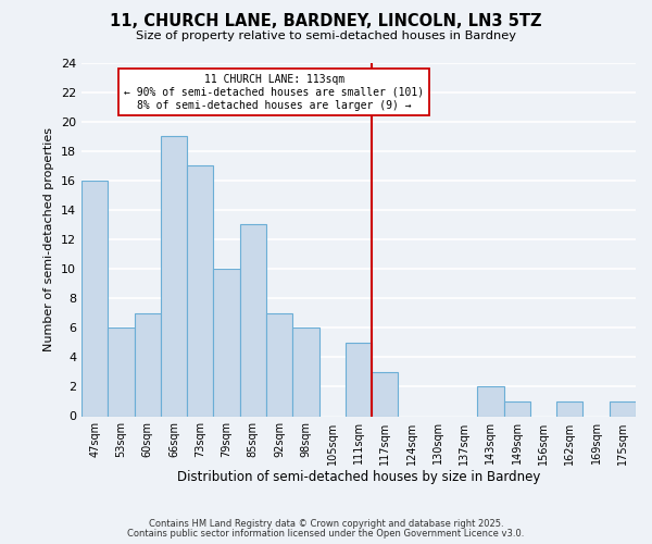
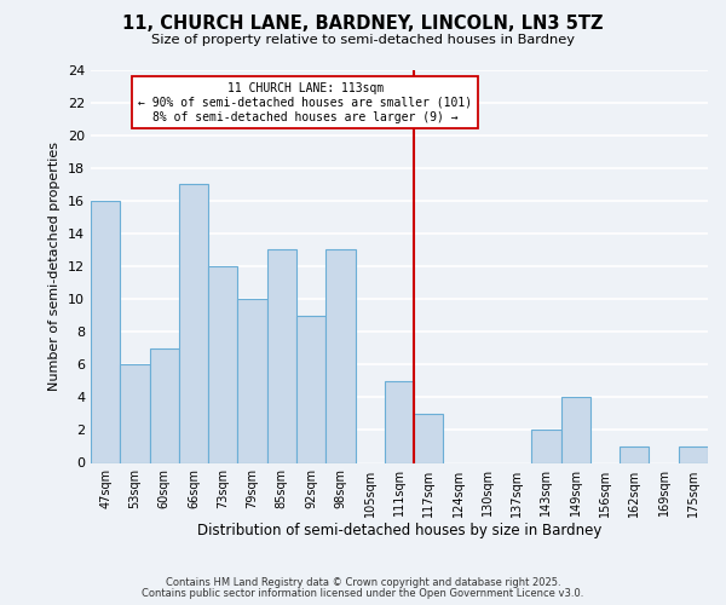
66sqm: 19 -> 17
73sqm: 17 -> 12
92sqm: 7 -> 9
98sqm: 6 -> 13
149sqm: 1 -> 4
